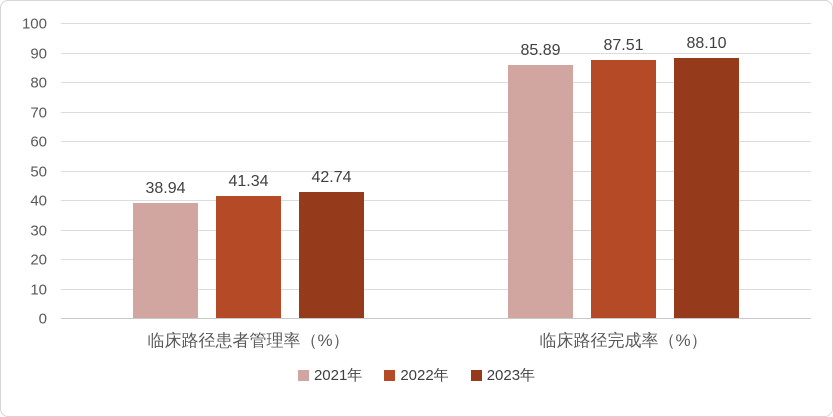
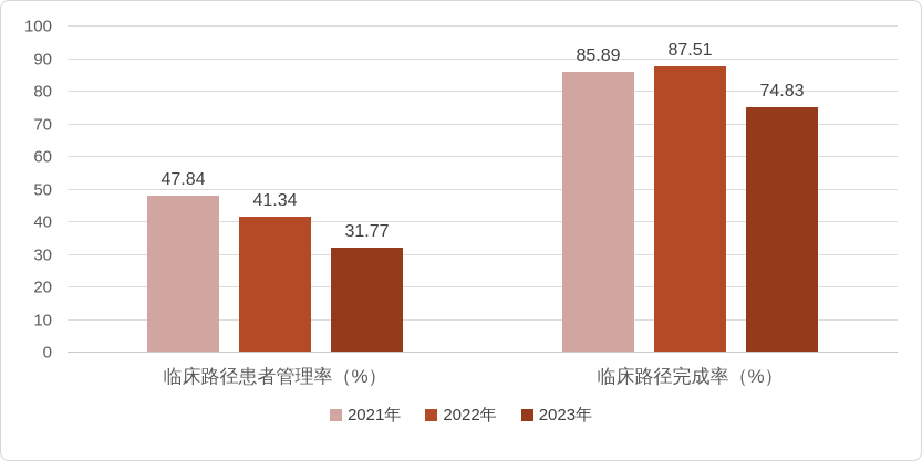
2021年/临床路径患者管理率（%）: 38.94 -> 47.84
2023年/临床路径患者管理率（%）: 42.74 -> 31.77
2023年/临床路径完成率（%）: 88.10 -> 74.83
